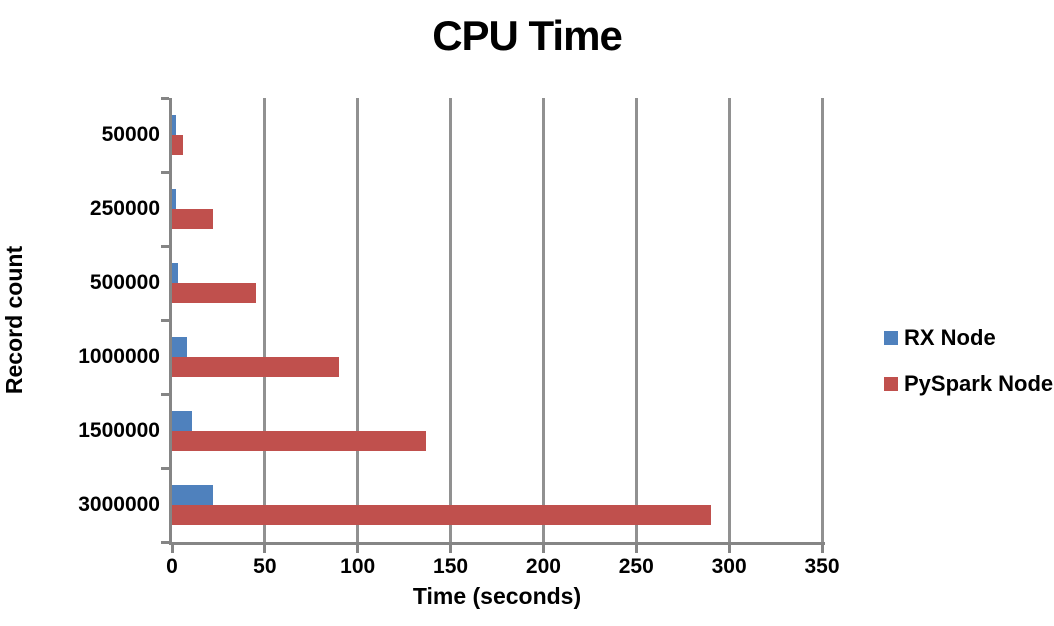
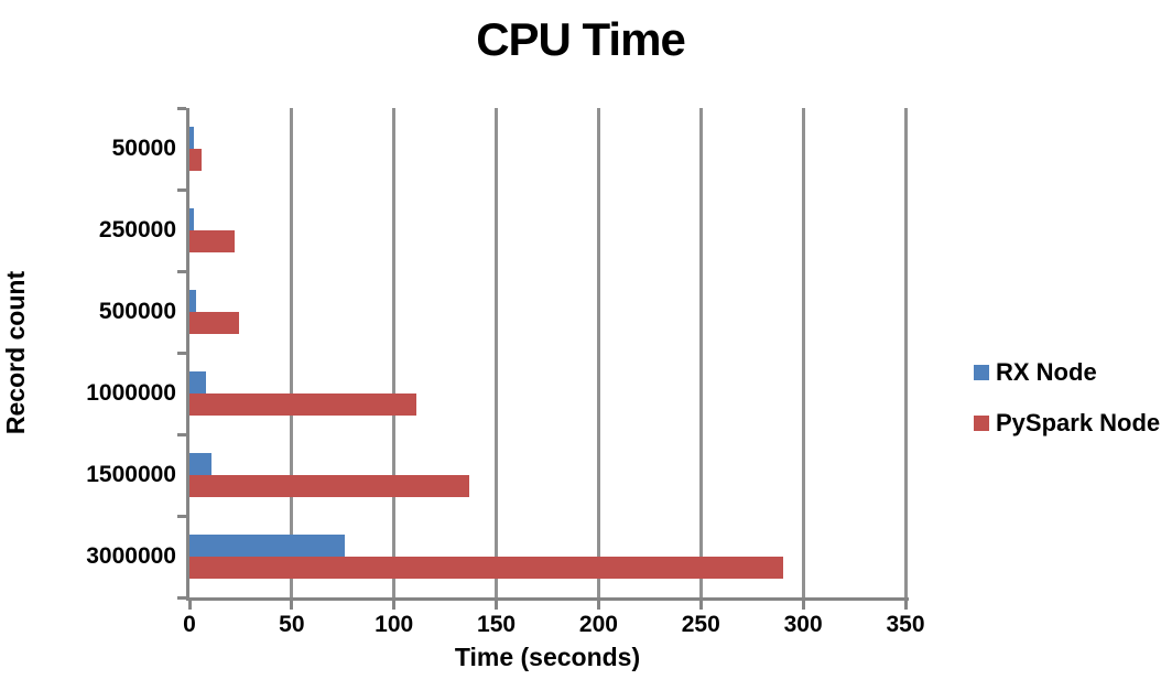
PySpark Node/500000: 45 -> 24
PySpark Node/1000000: 90 -> 111
RX Node/3000000: 22 -> 76
